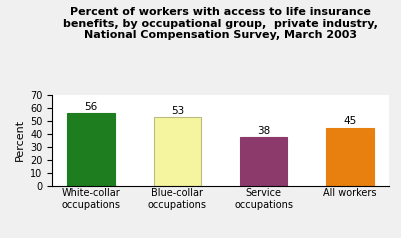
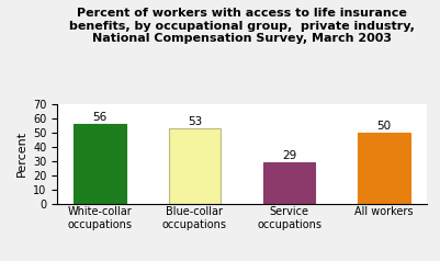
Service occupations: 38 -> 29
All workers: 45 -> 50
